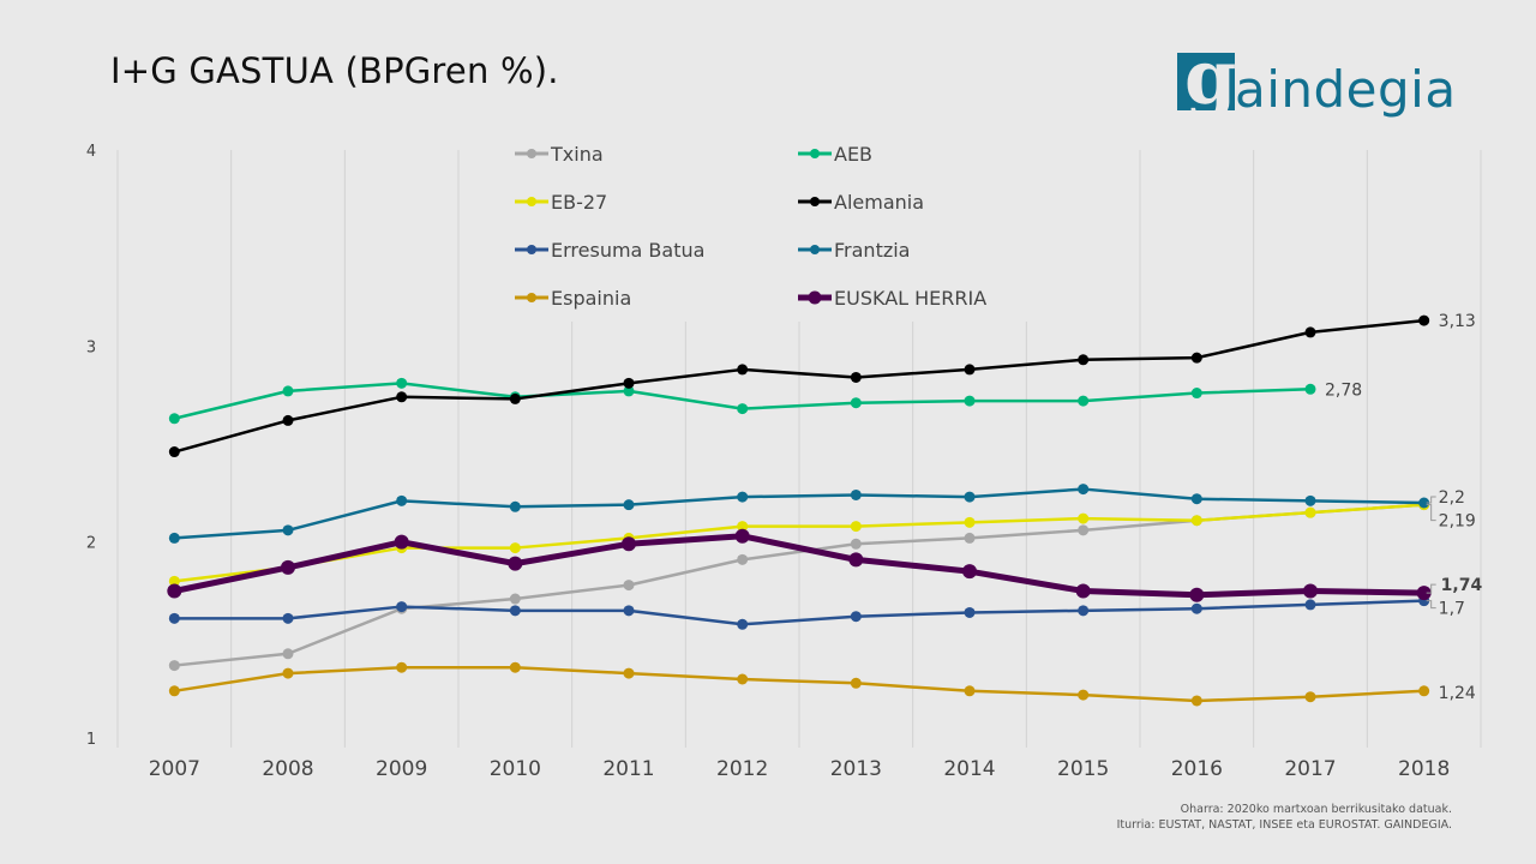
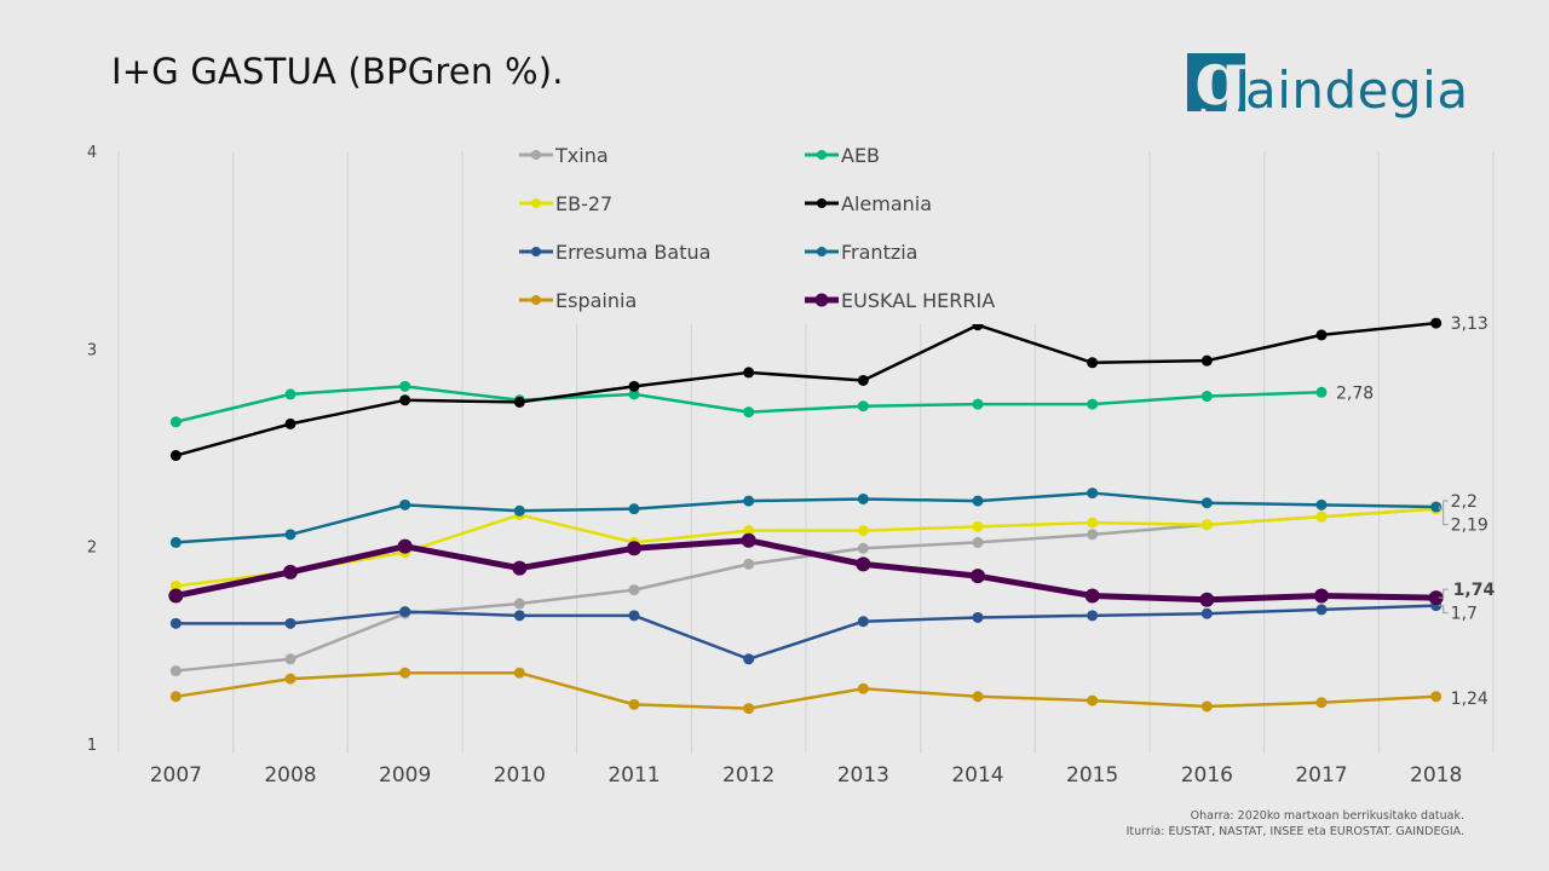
EB-27/2010: 1.97 -> 2.16
Espainia/2011: 1.33 -> 1.20
Erresuma Batua/2012: 1.58 -> 1.43
Espainia/2012: 1.30 -> 1.18
Alemania/2014: 2.88 -> 3.12
